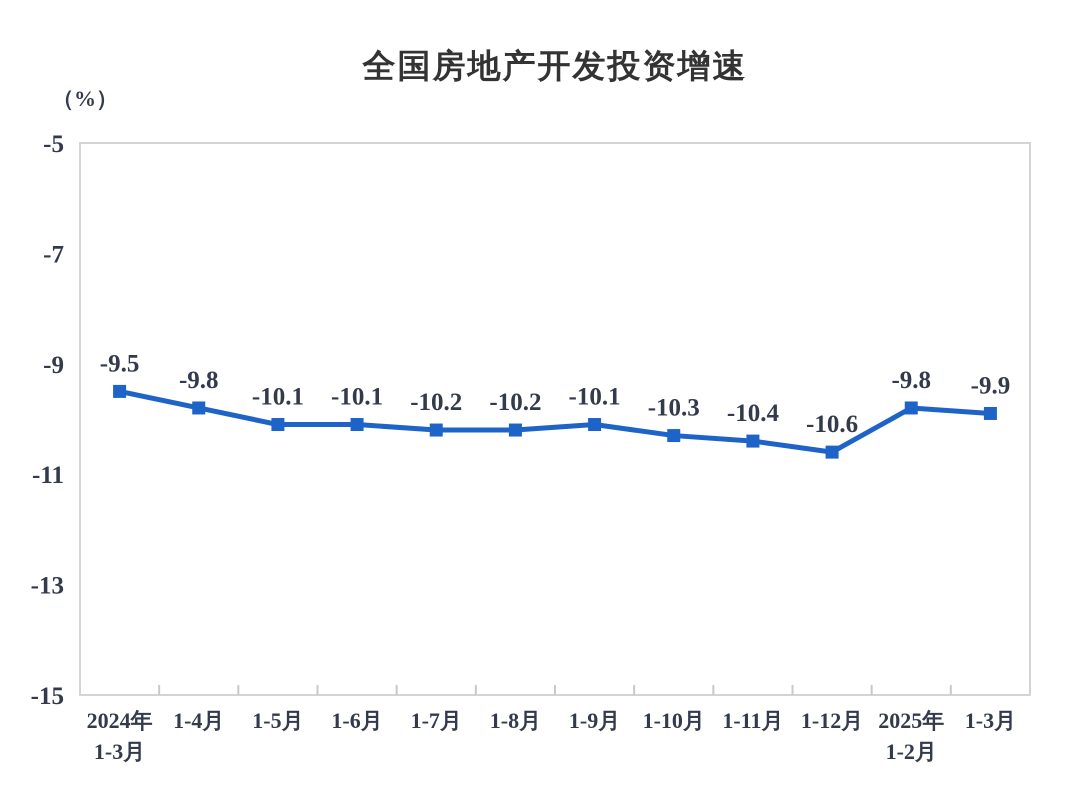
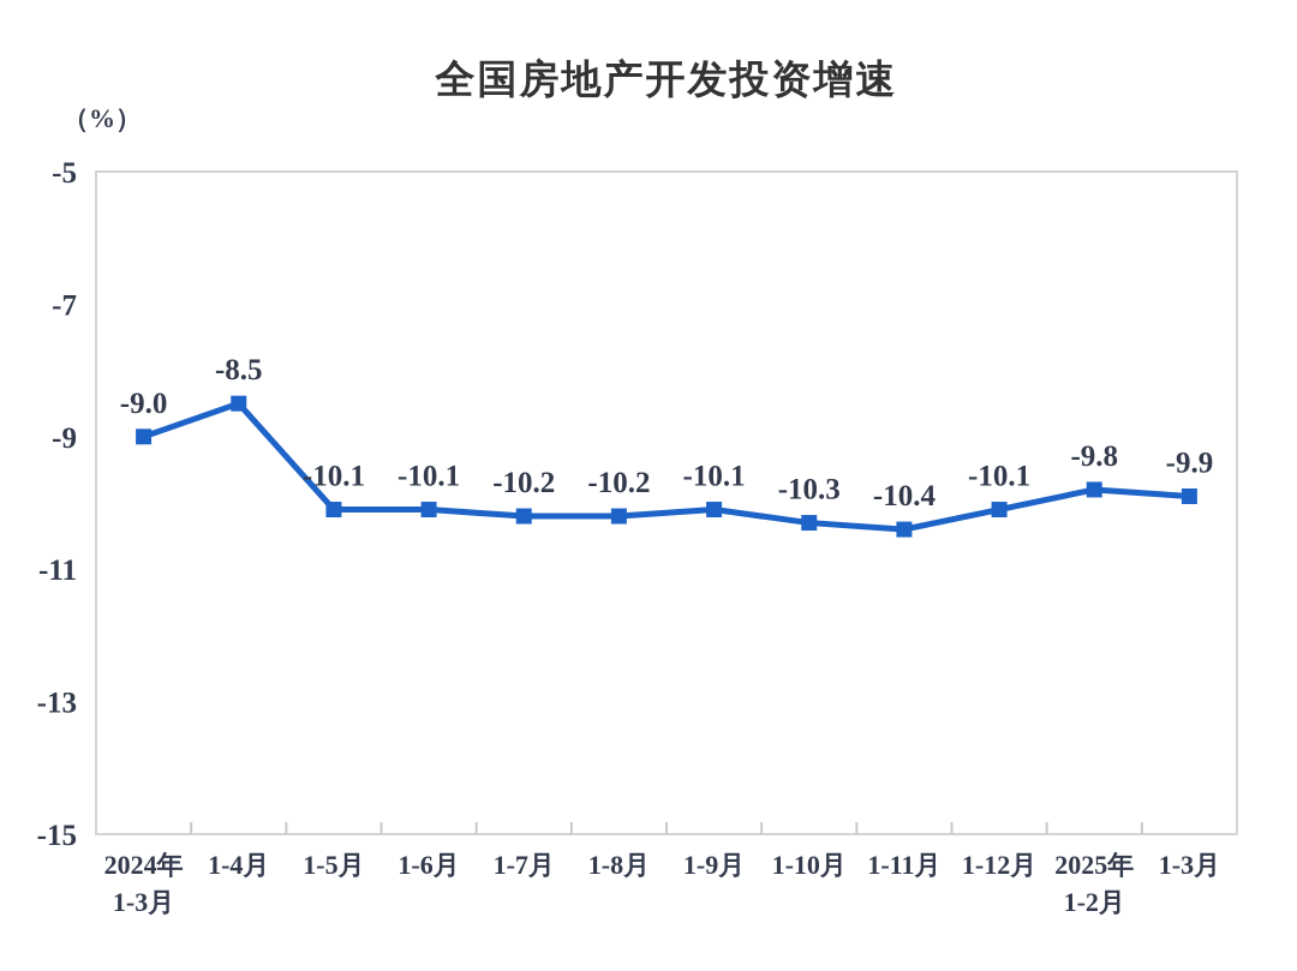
2024年 1-3月: -9.5 -> -9.0
1-4月: -9.8 -> -8.5
1-12月: -10.6 -> -10.1
